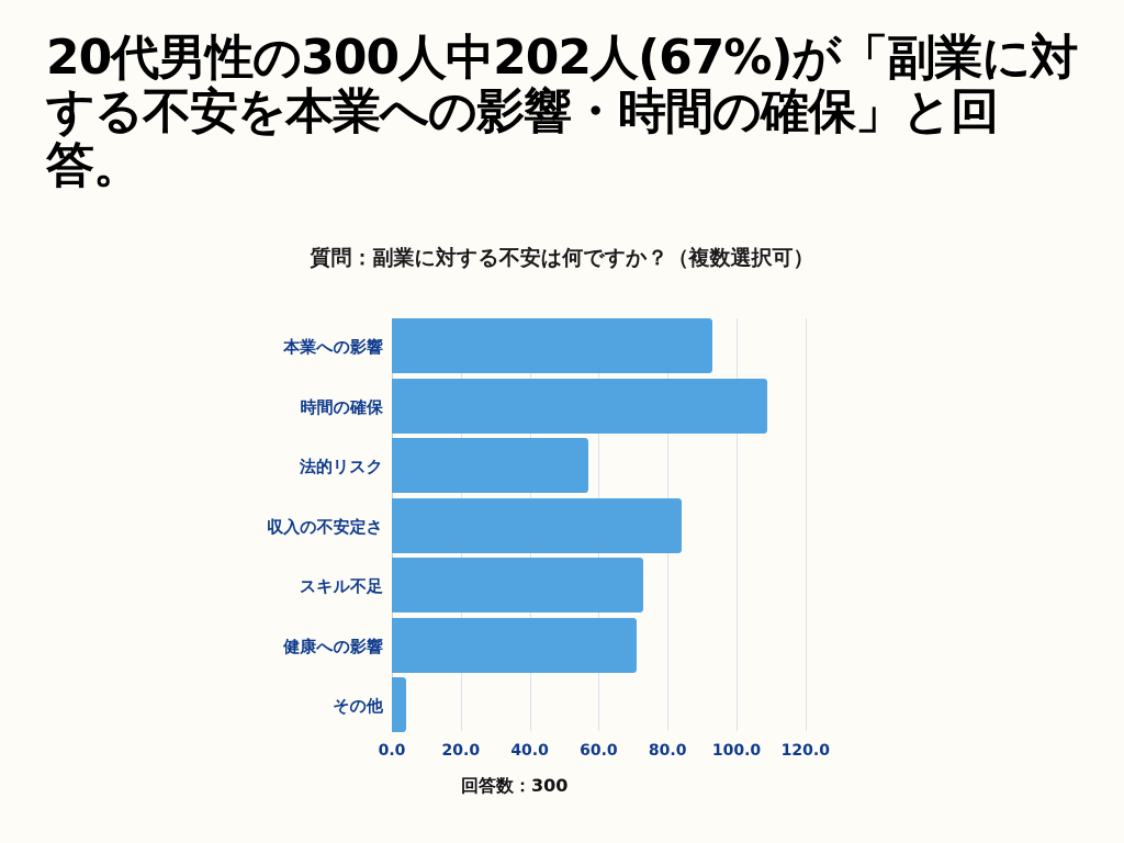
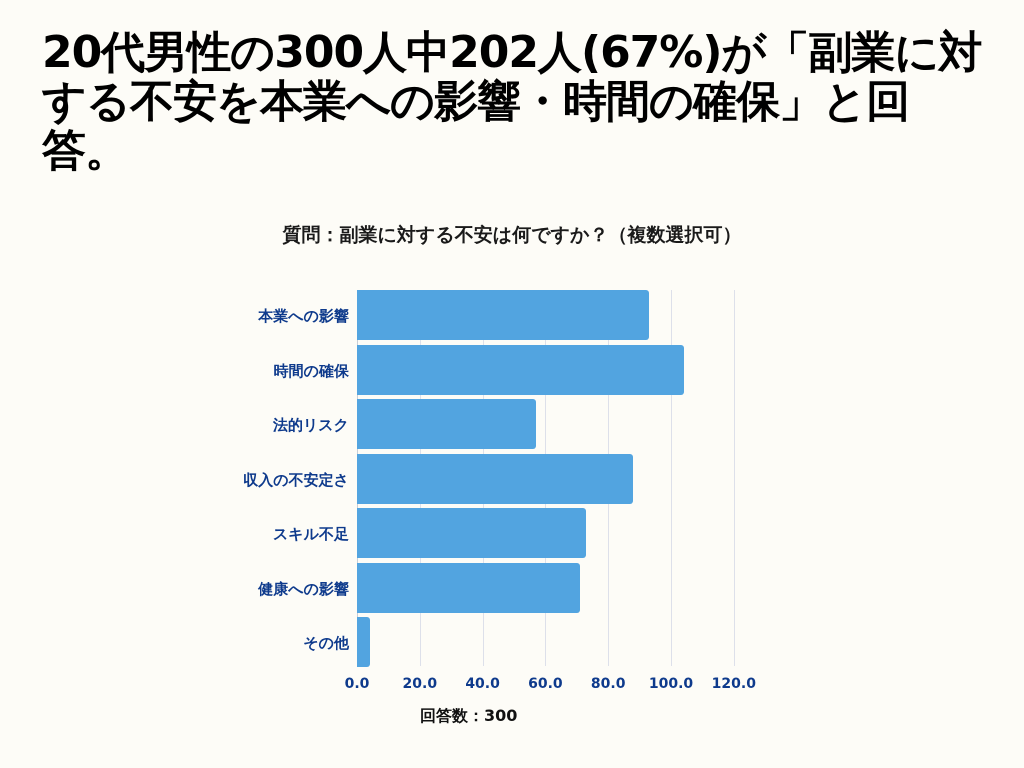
時間の確保: 109 -> 104
収入の不安定さ: 84 -> 88
